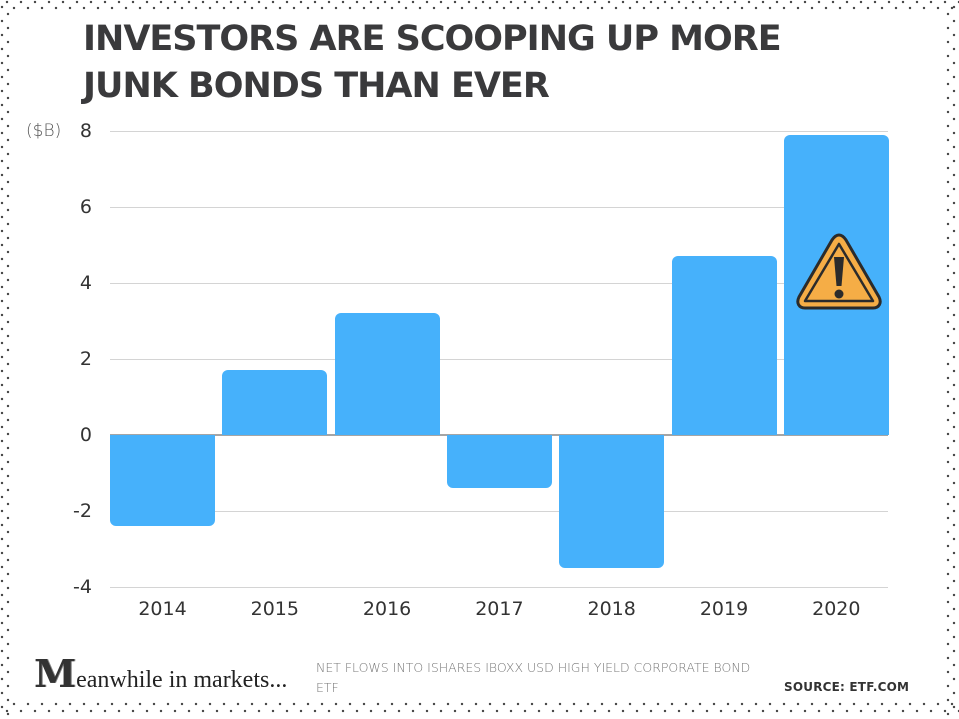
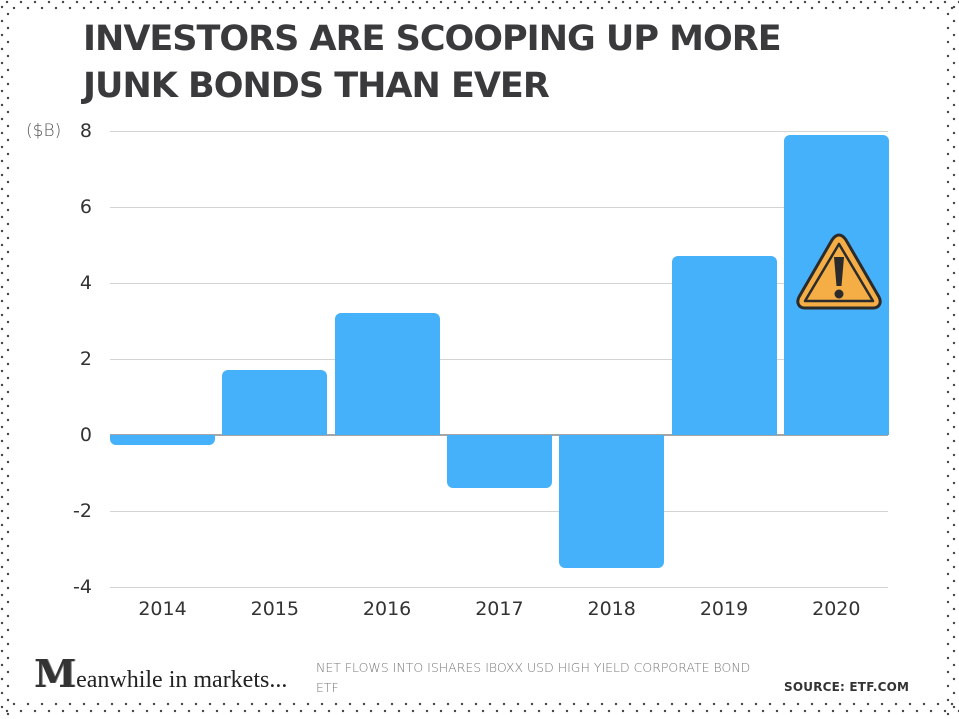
2014: -2.4 -> -0.2
